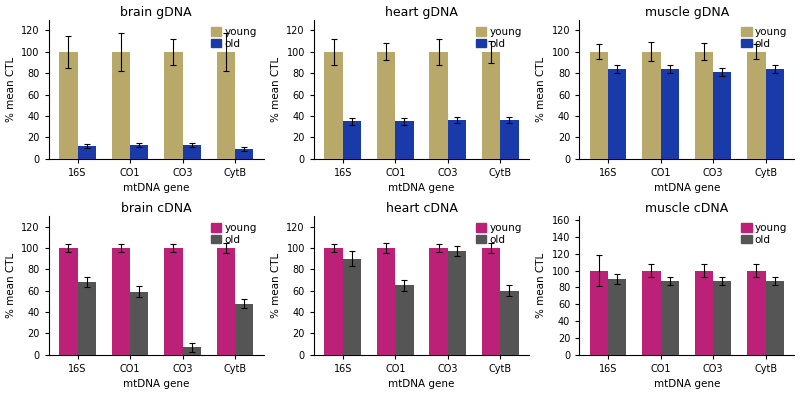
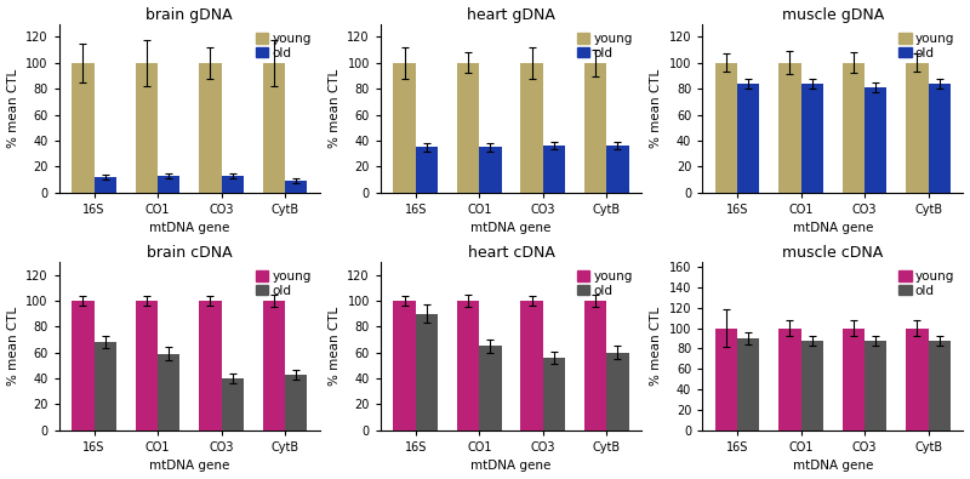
brain cDNA/old/CO3: 7 -> 40
brain cDNA/old/CytB: 48 -> 43
heart cDNA/old/CO3: 97 -> 56
